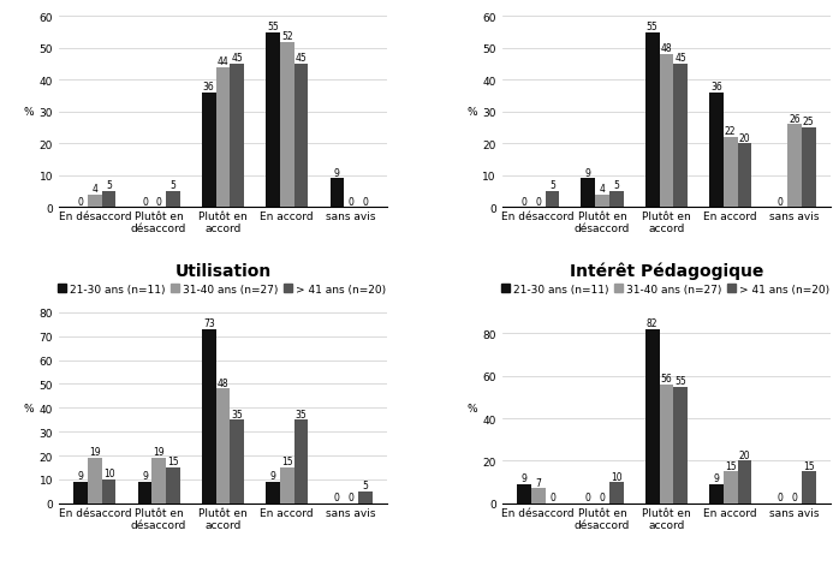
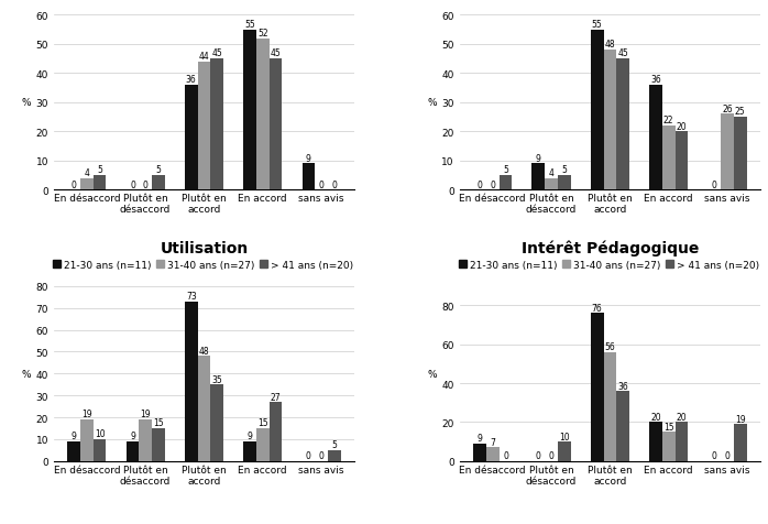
Utilisation/> 41 ans (n=20)/En accord: 35 -> 27
Intérêt Pédagogique/21-30 ans (n=11)/Plutôt en accord: 82 -> 76
Intérêt Pédagogique/> 41 ans (n=20)/Plutôt en accord: 55 -> 36
Intérêt Pédagogique/21-30 ans (n=11)/En accord: 9 -> 20
Intérêt Pédagogique/> 41 ans (n=20)/sans avis: 15 -> 19
